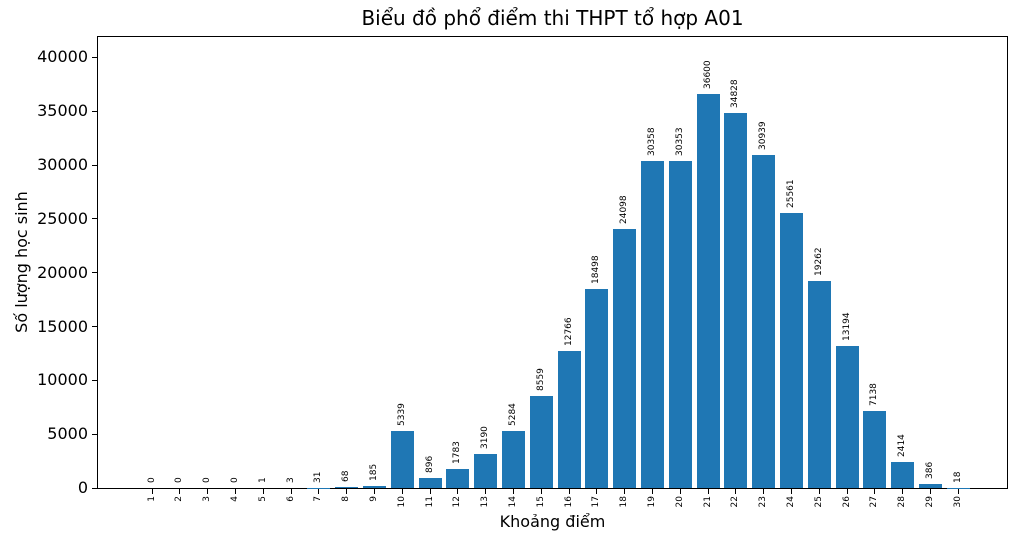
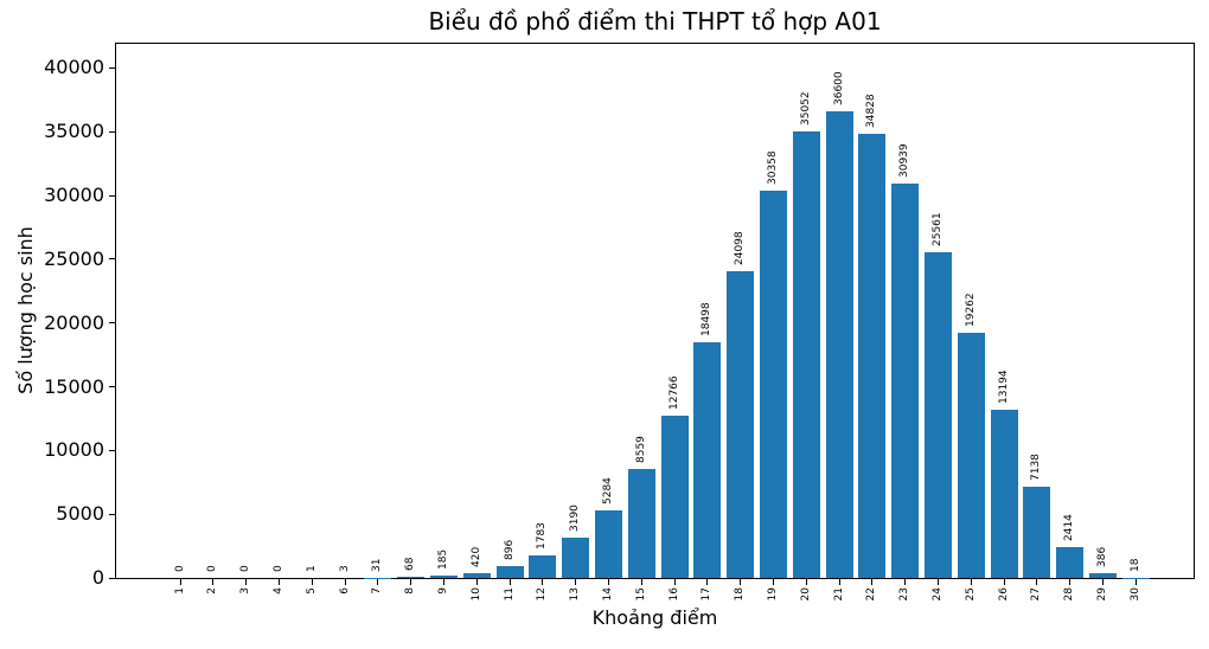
10: 5339 -> 420
20: 30353 -> 35052
